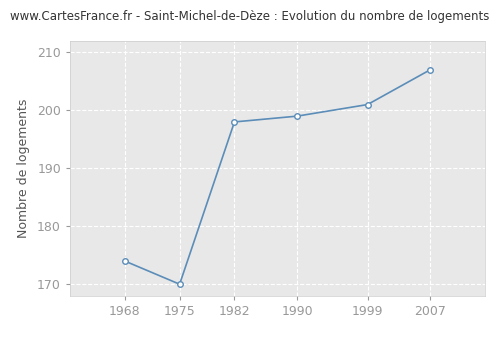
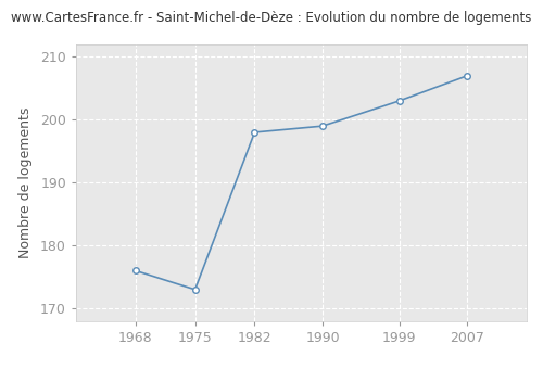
1968: 174 -> 176
1975: 170 -> 173
1999: 201 -> 203
